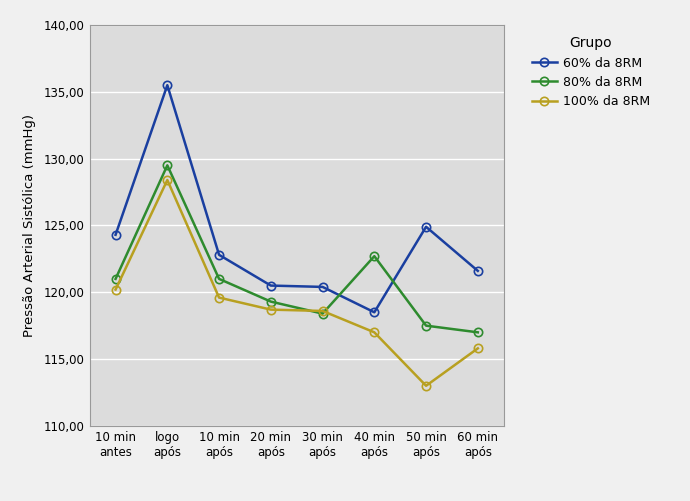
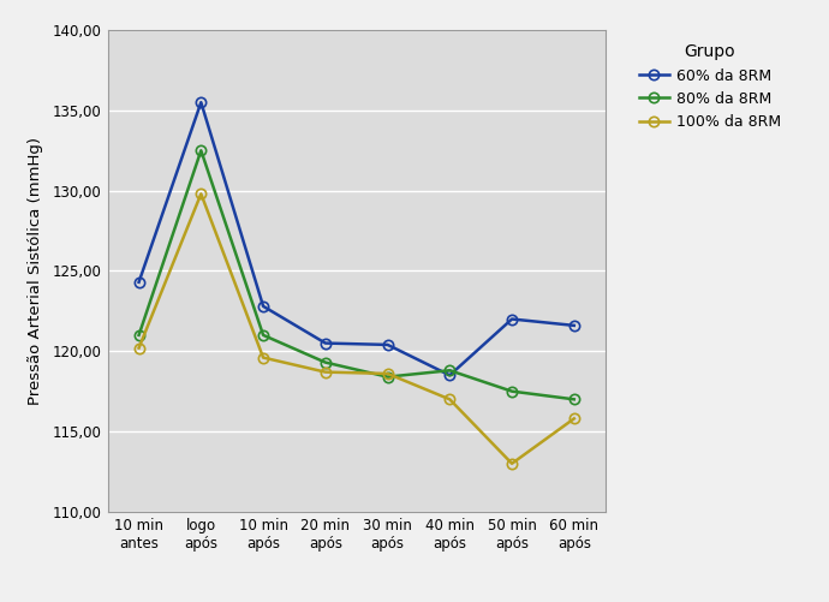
80% da 8RM/logo após: 129,5 -> 132,5
100% da 8RM/logo após: 128,4 -> 129,8
80% da 8RM/40 min após: 122,7 -> 118,8
60% da 8RM/50 min após: 124,9 -> 122,0
